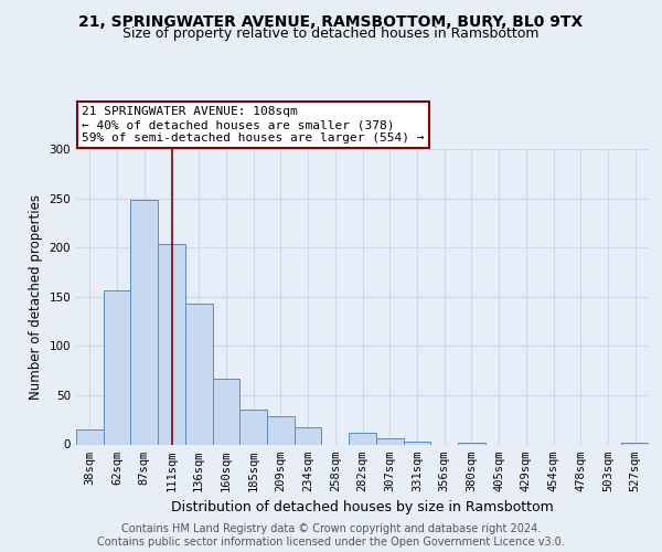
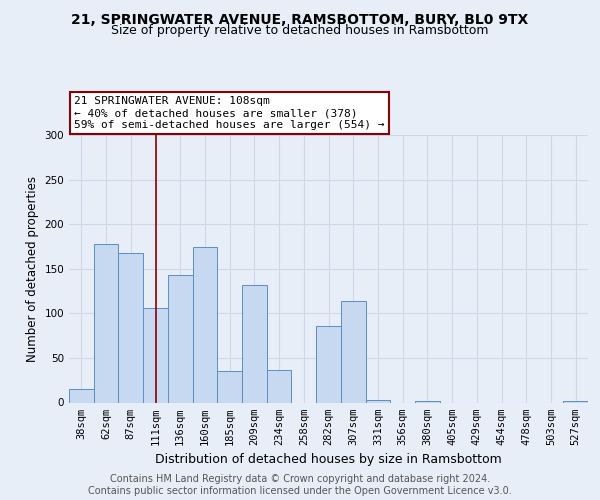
62sqm: 157 -> 178
87sqm: 248 -> 168
111sqm: 203 -> 106
160sqm: 67 -> 174
209sqm: 29 -> 132
234sqm: 17 -> 36
282sqm: 12 -> 86
307sqm: 6 -> 114
